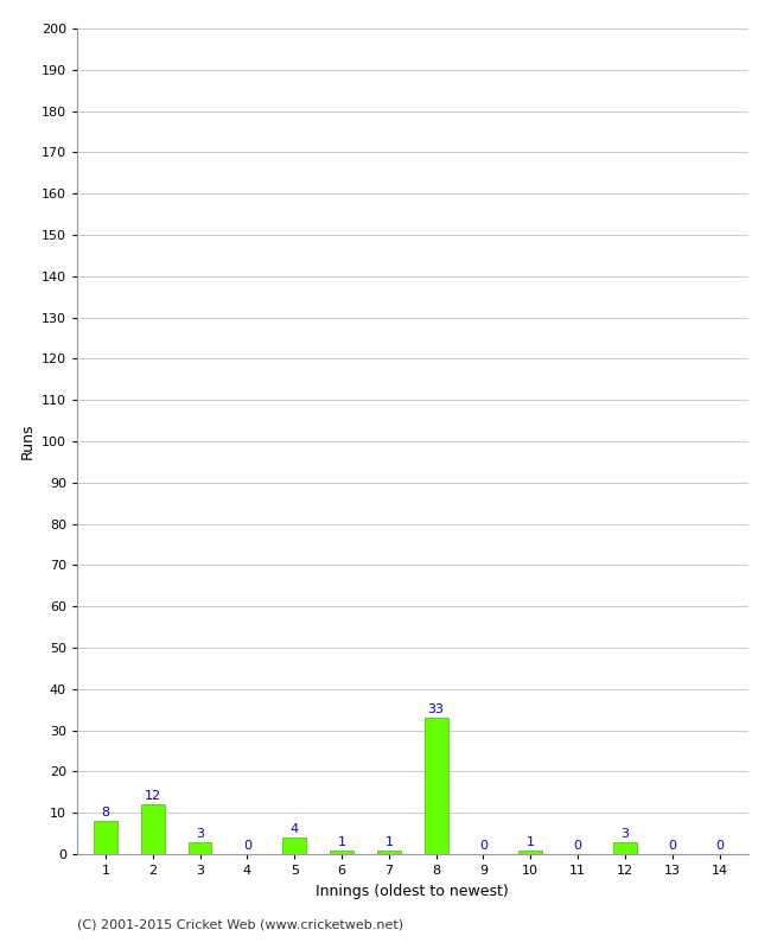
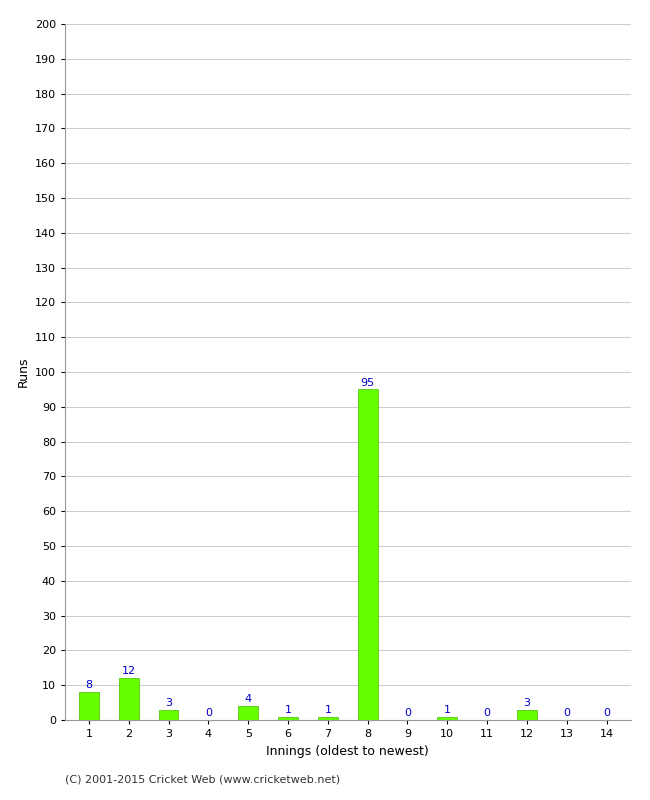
8: 33 -> 95
